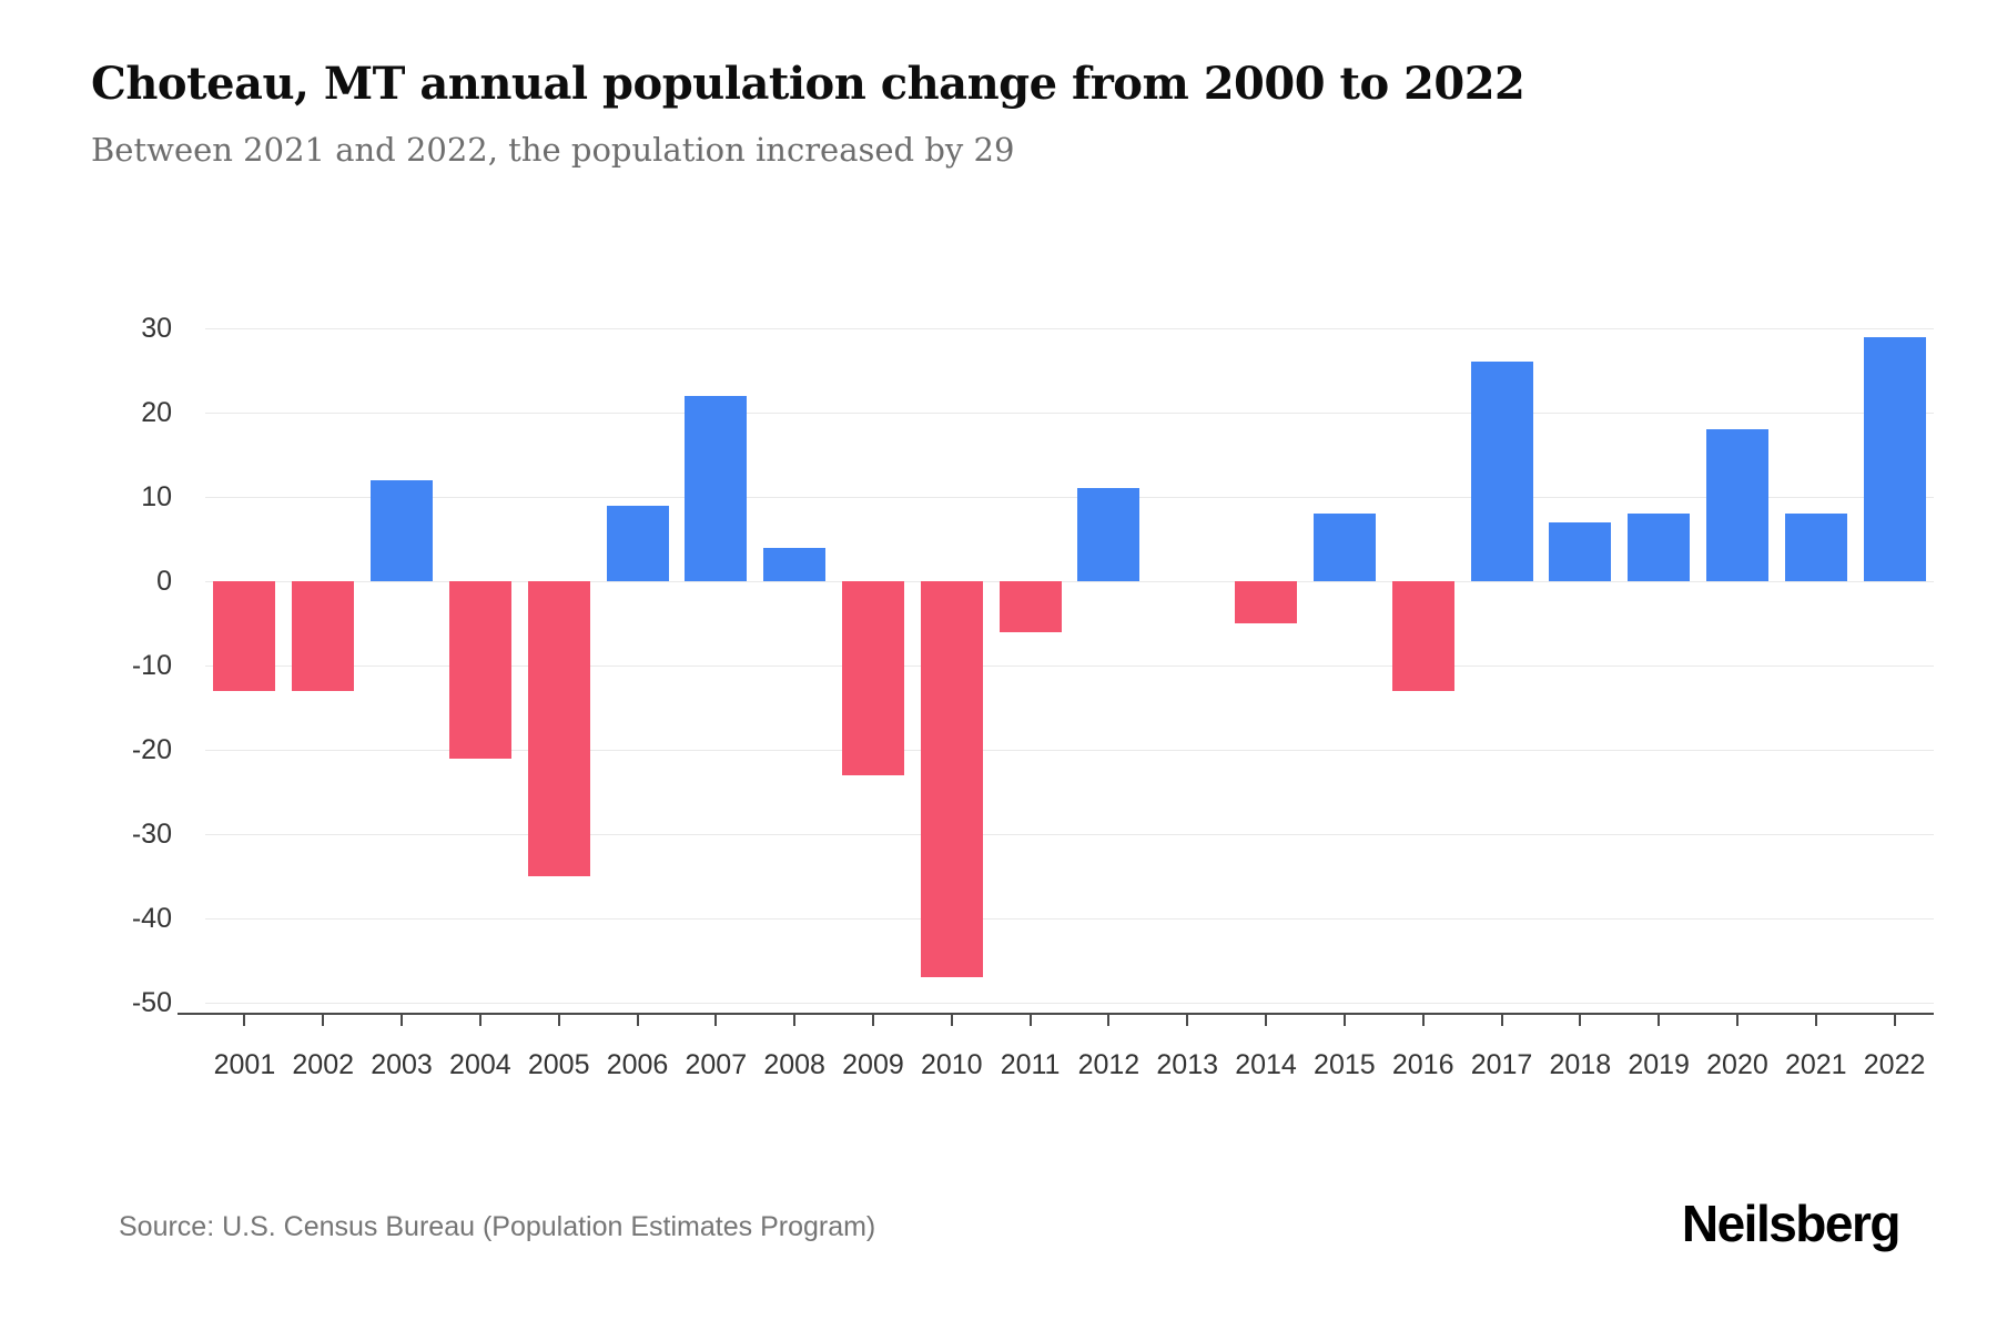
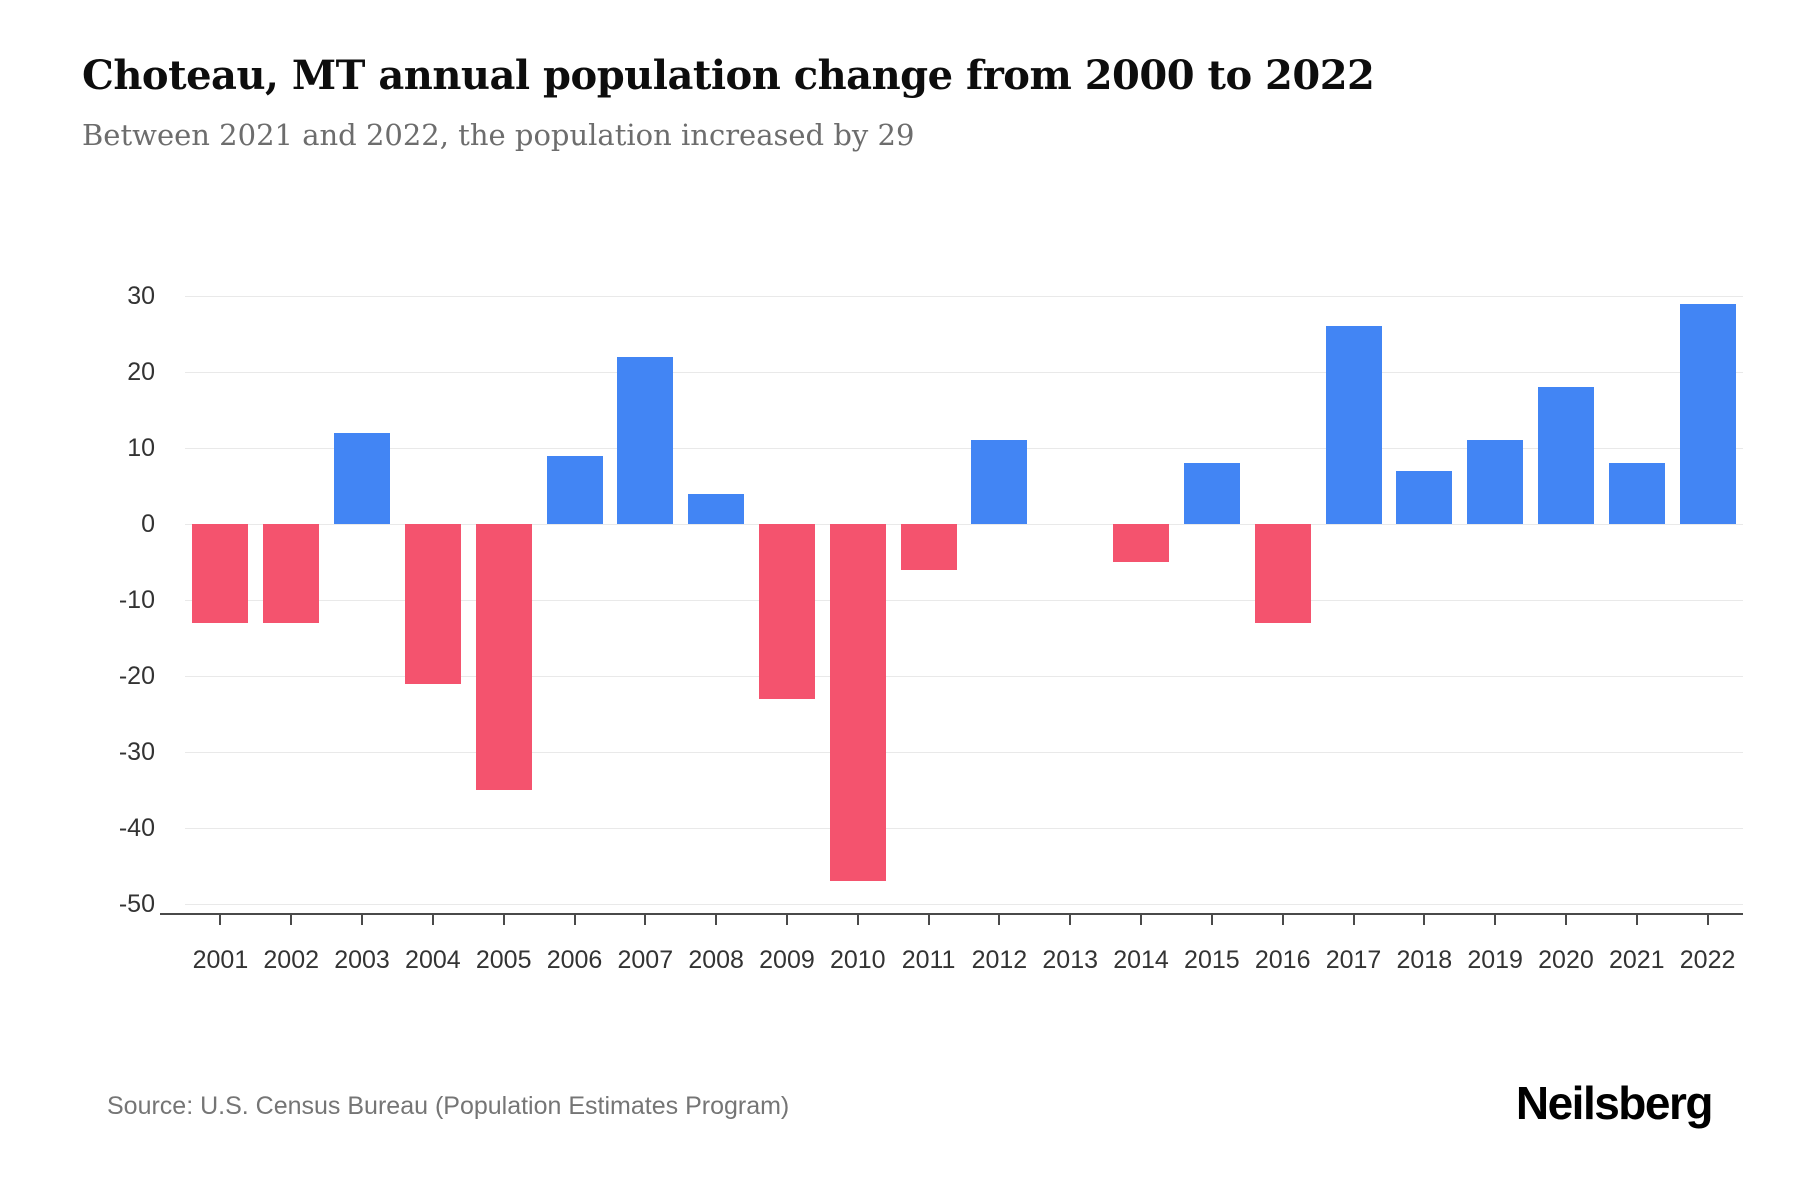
2019: 8 -> 11
